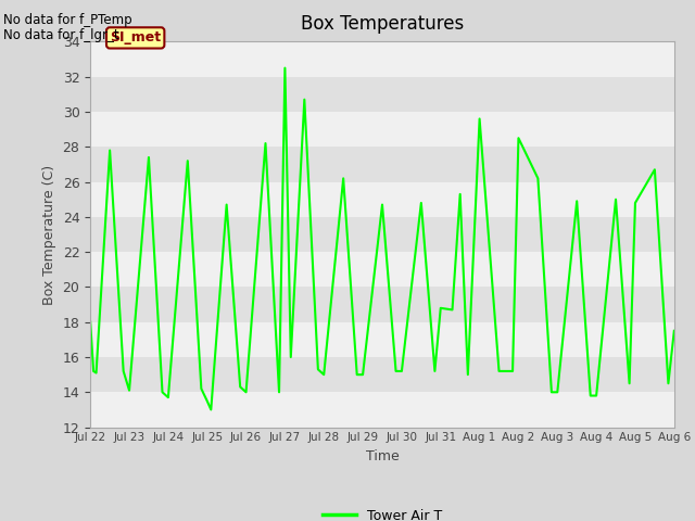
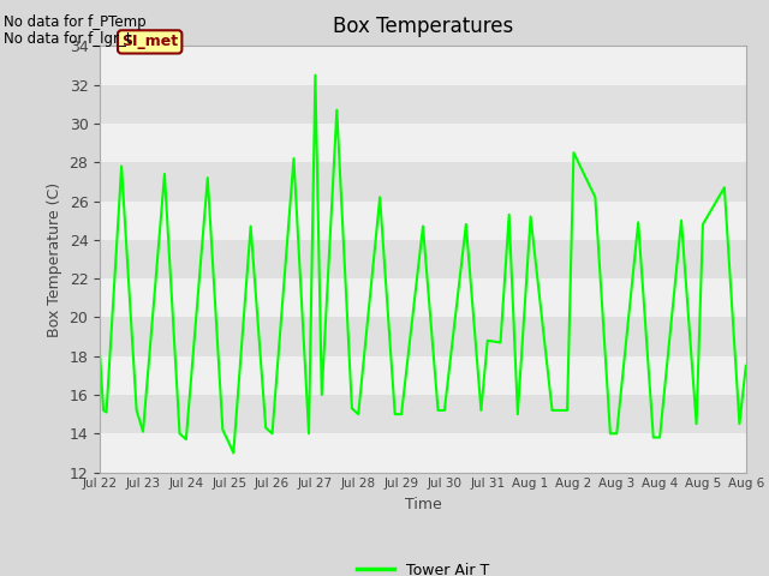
Aug 1: 29.6 -> 25.2
